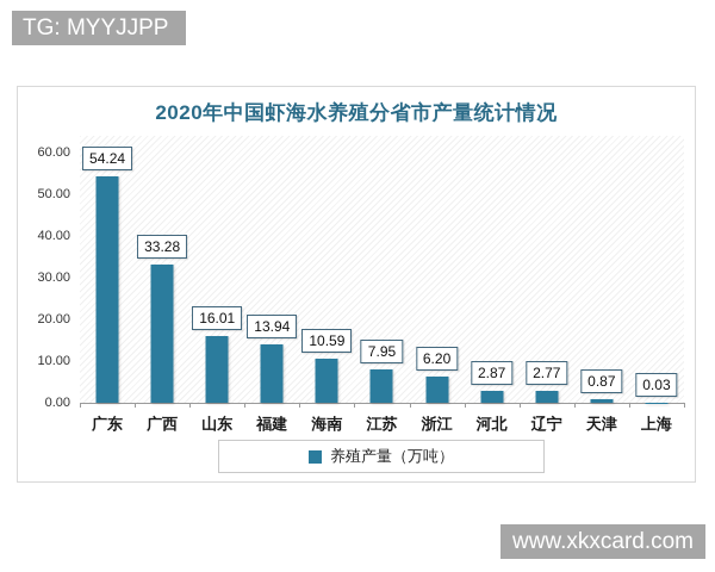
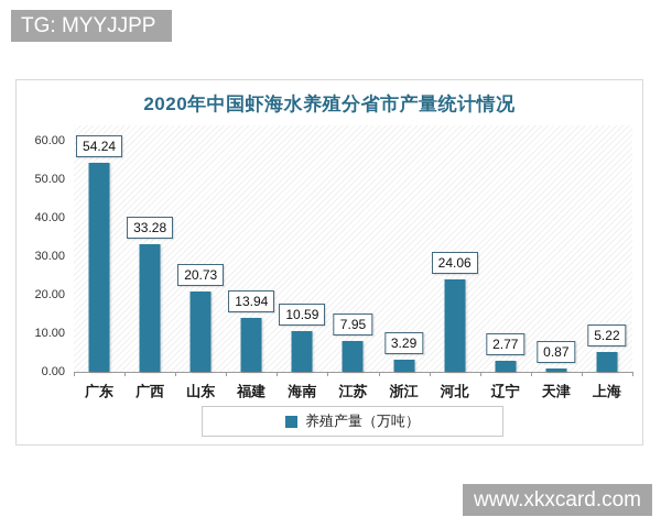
山东: 16.01 -> 20.73
浙江: 6.20 -> 3.29
河北: 2.87 -> 24.06
上海: 0.03 -> 5.22
